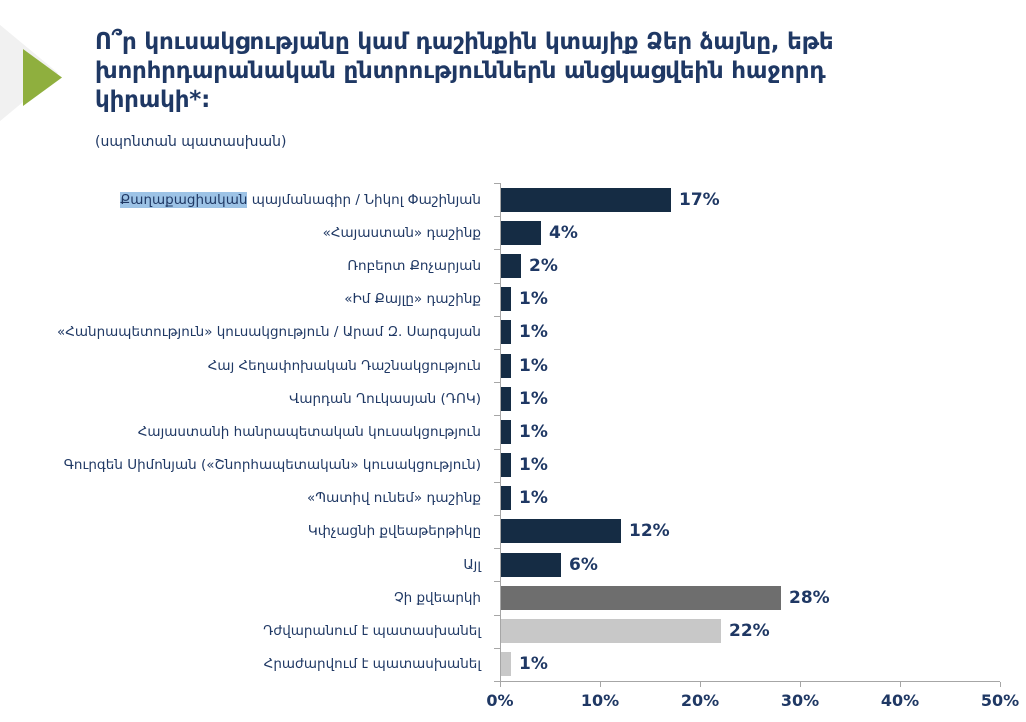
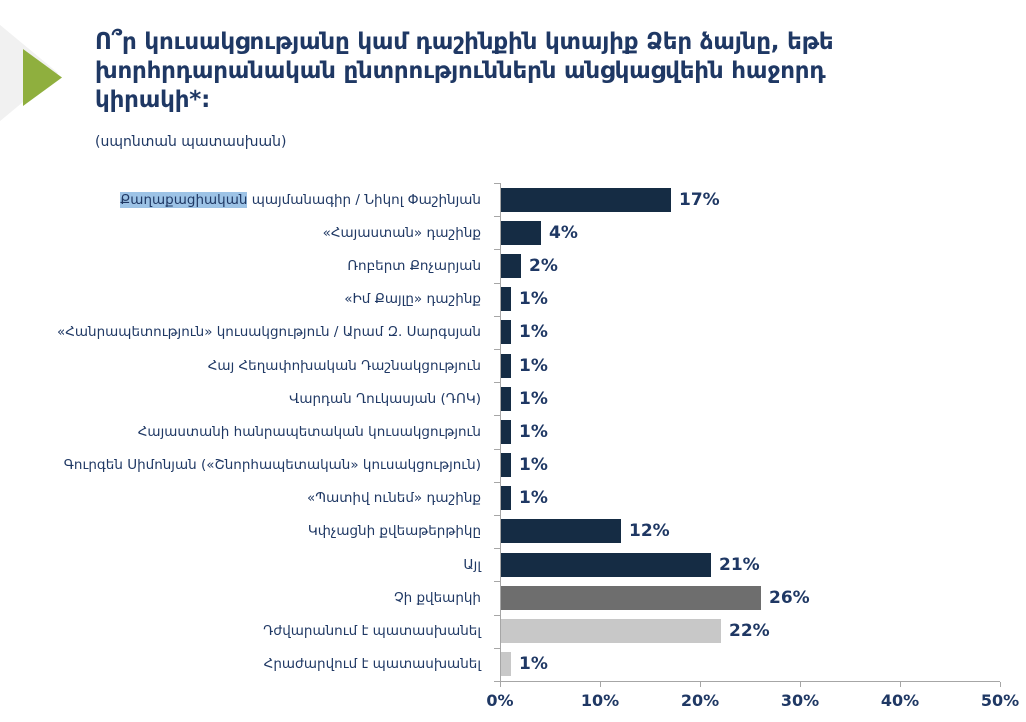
Այլ: 6% -> 21%
Չի քվեարկի: 28% -> 26%
